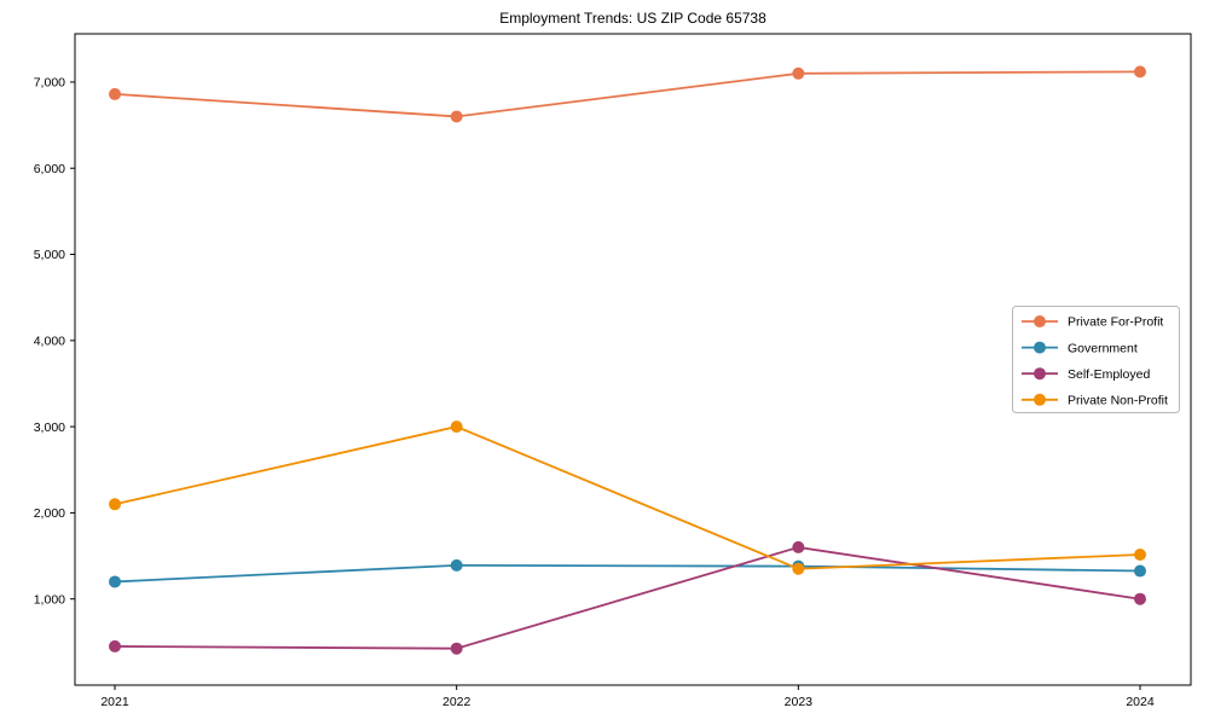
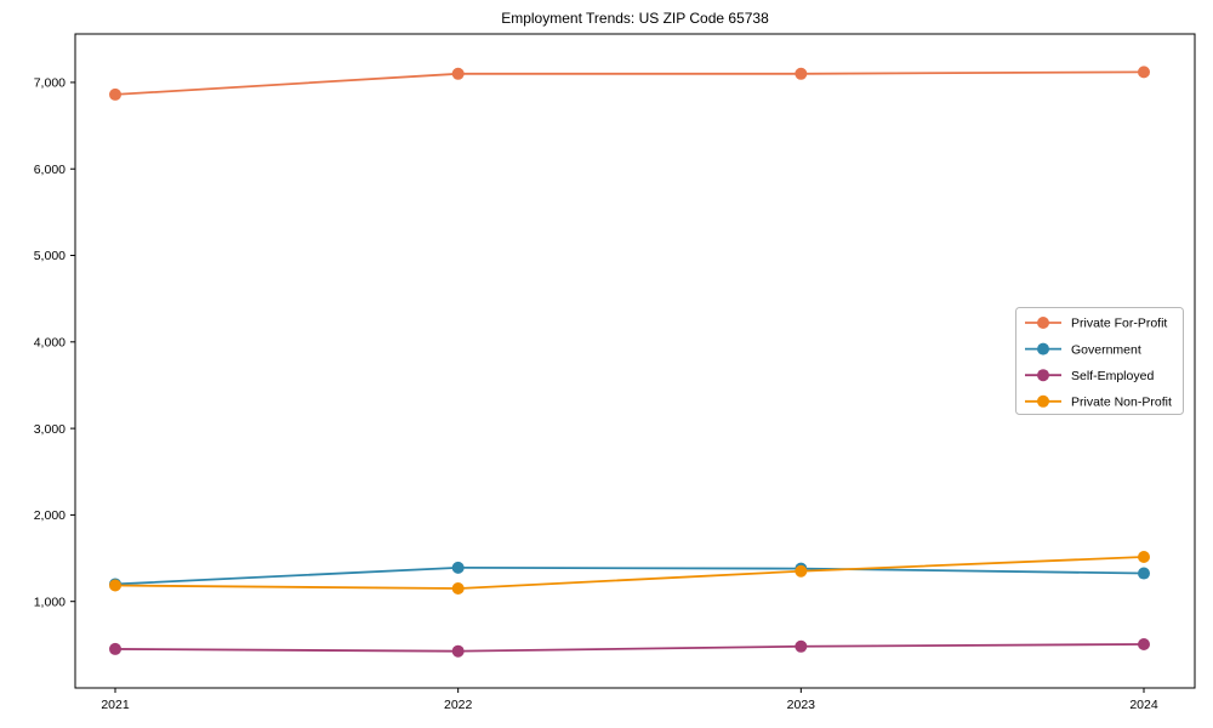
Private Non-Profit/2021: 2100 -> 1200
Private For-Profit/2022: 6600 -> 7100
Private Non-Profit/2022: 3000 -> 1200
Self-Employed/2023: 1600 -> 500
Self-Employed/2024: 1000 -> 500
